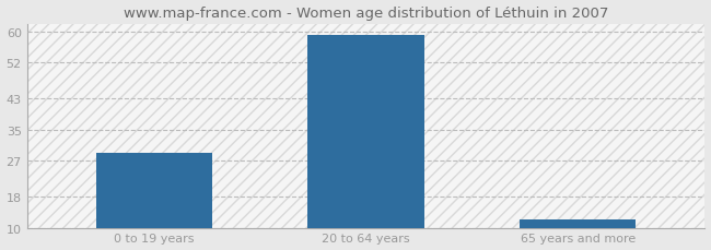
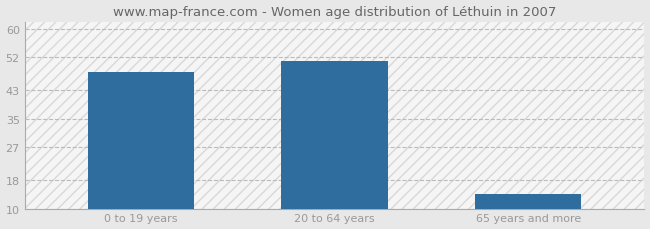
0 to 19 years: 29 -> 48
20 to 64 years: 59 -> 51
65 years and more: 12 -> 14
